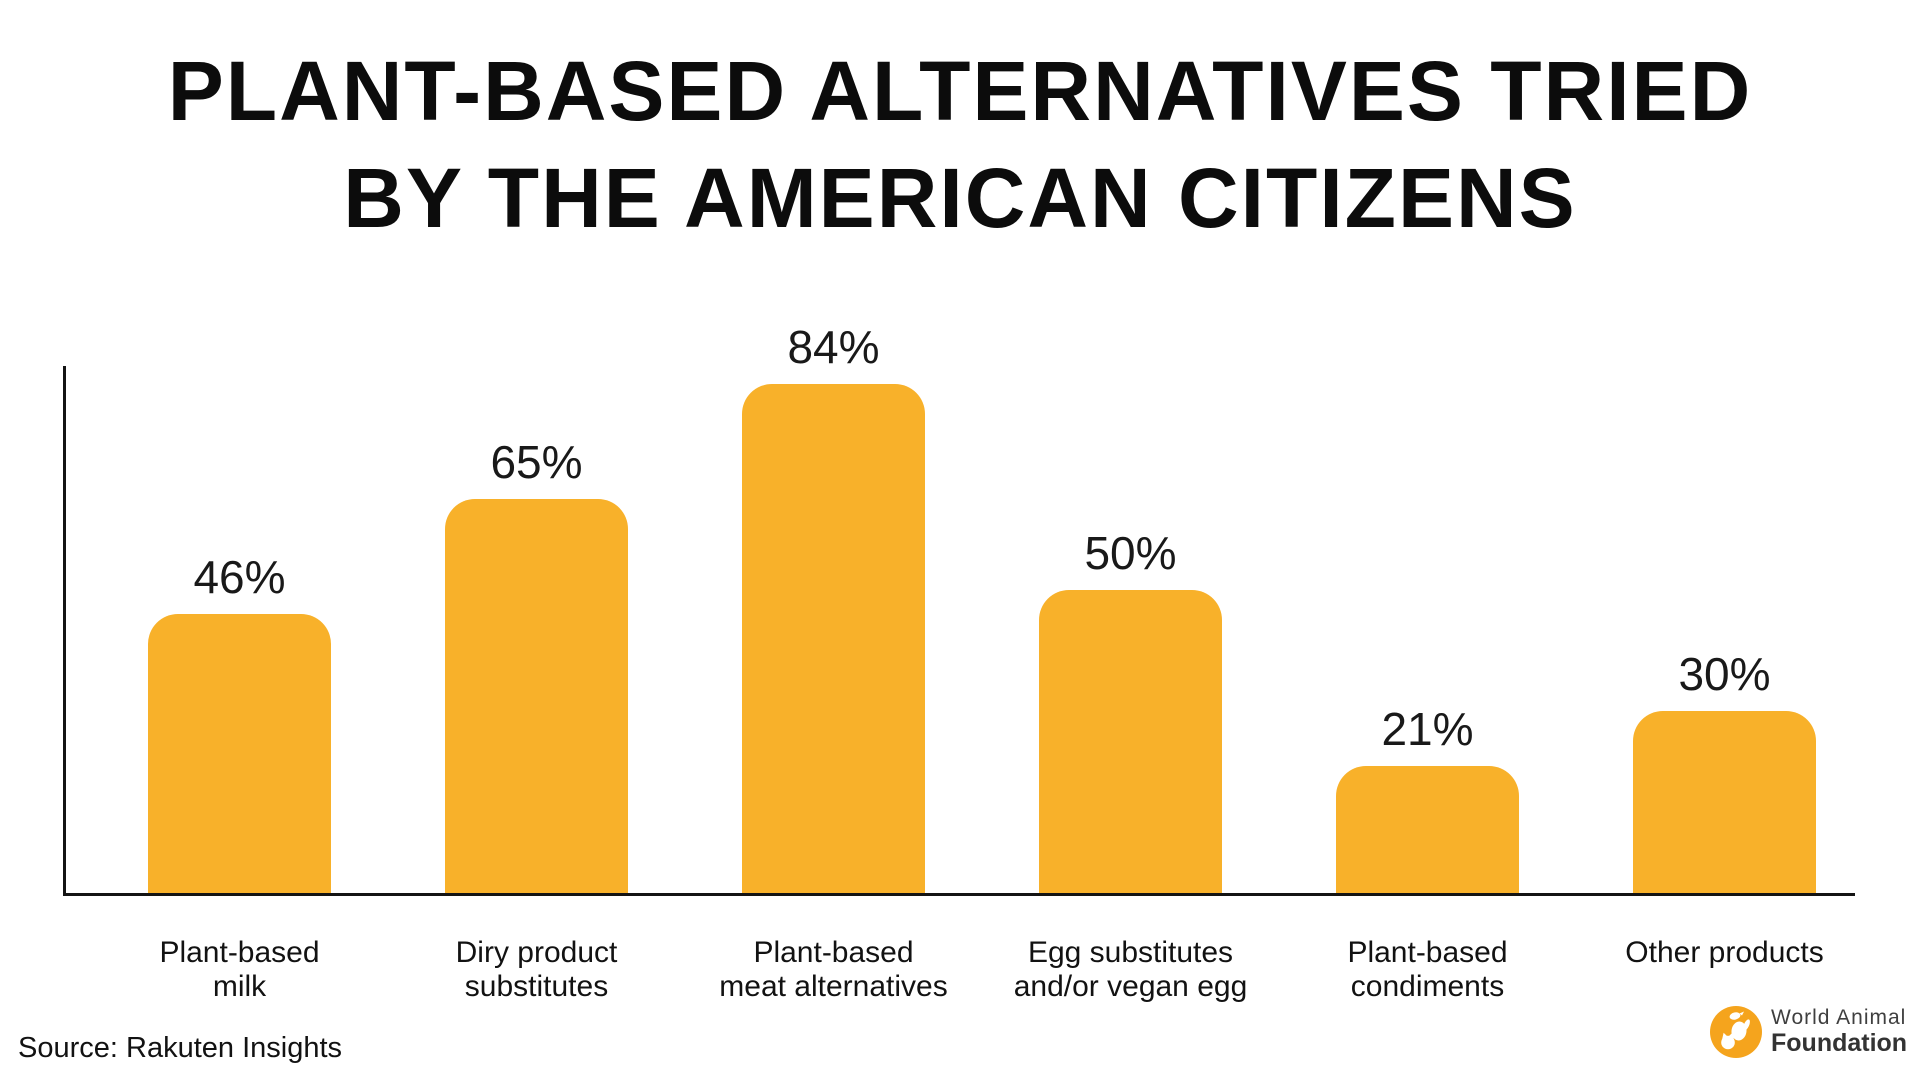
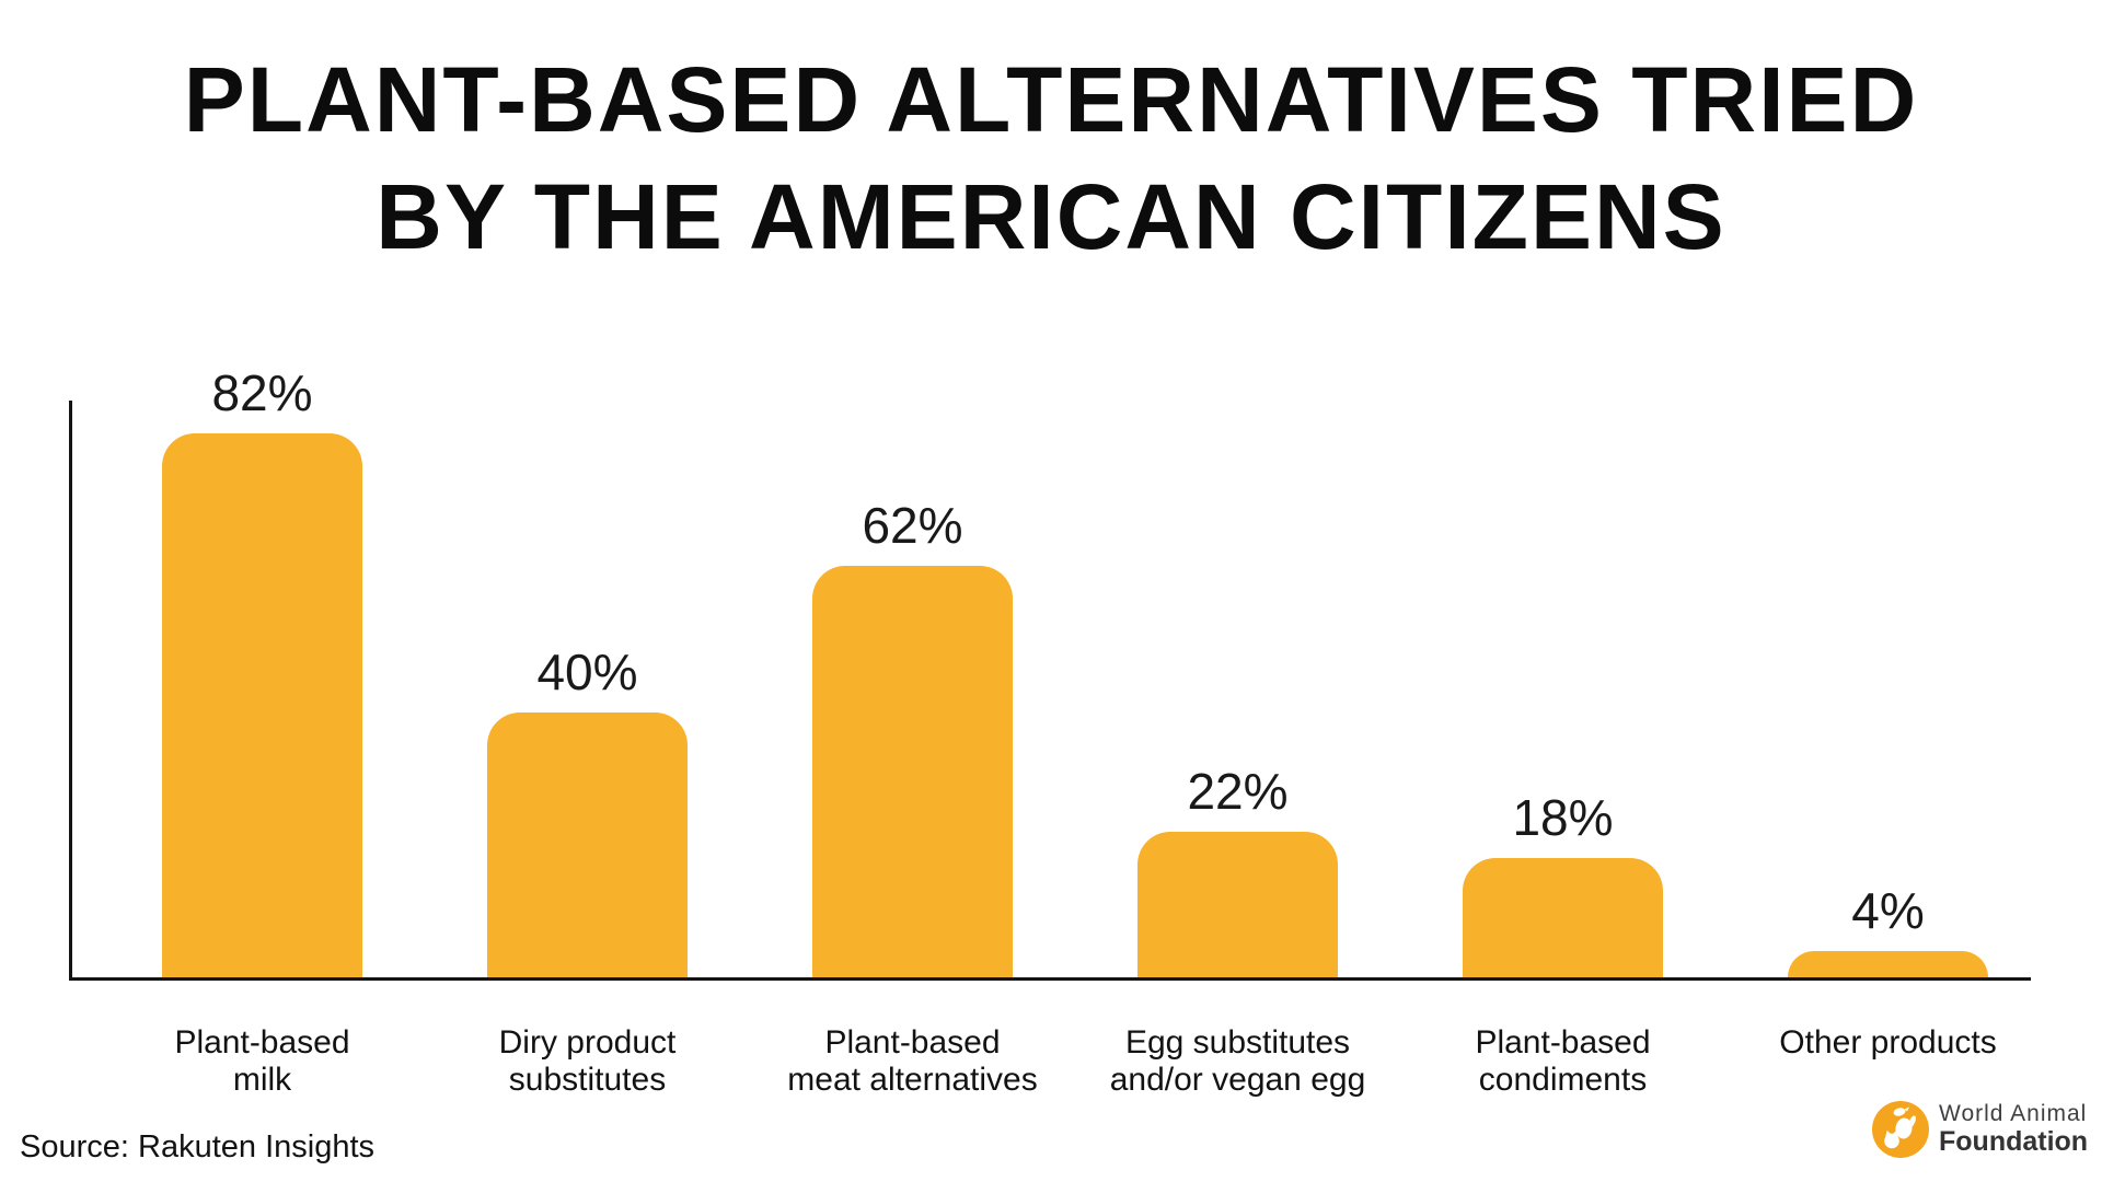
Plant-based milk: 46% -> 82%
Diry product substitutes: 65% -> 40%
Plant-based meat alternatives: 84% -> 62%
Egg substitutes and/or vegan egg: 50% -> 22%
Plant-based condiments: 21% -> 18%
Other products: 30% -> 4%
